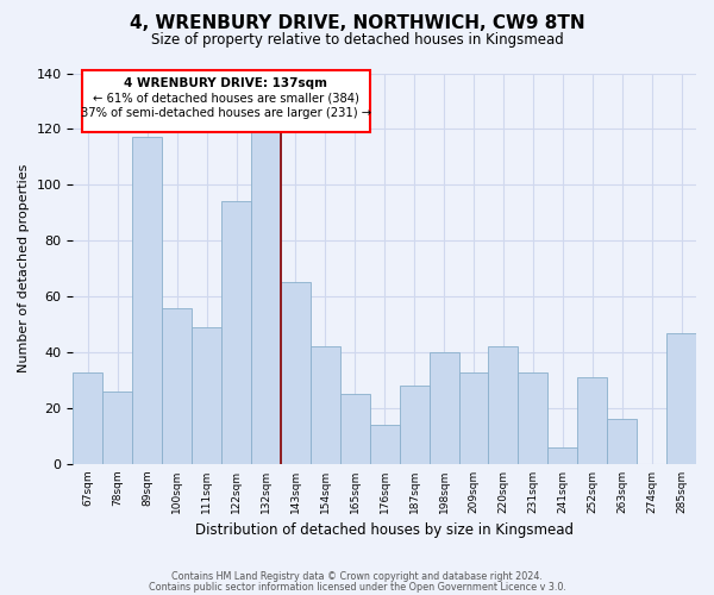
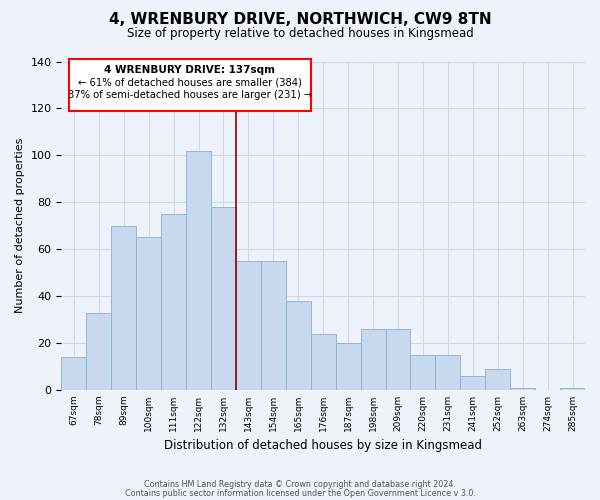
67sqm: 33 -> 14
78sqm: 26 -> 33
89sqm: 117 -> 70
100sqm: 56 -> 65
111sqm: 49 -> 75
122sqm: 94 -> 102
132sqm: 119 -> 78
143sqm: 65 -> 55
154sqm: 42 -> 55
165sqm: 25 -> 38
176sqm: 14 -> 24
187sqm: 28 -> 20
198sqm: 40 -> 26
209sqm: 33 -> 26
220sqm: 42 -> 15
231sqm: 33 -> 15
252sqm: 31 -> 9
263sqm: 16 -> 1
285sqm: 47 -> 1
